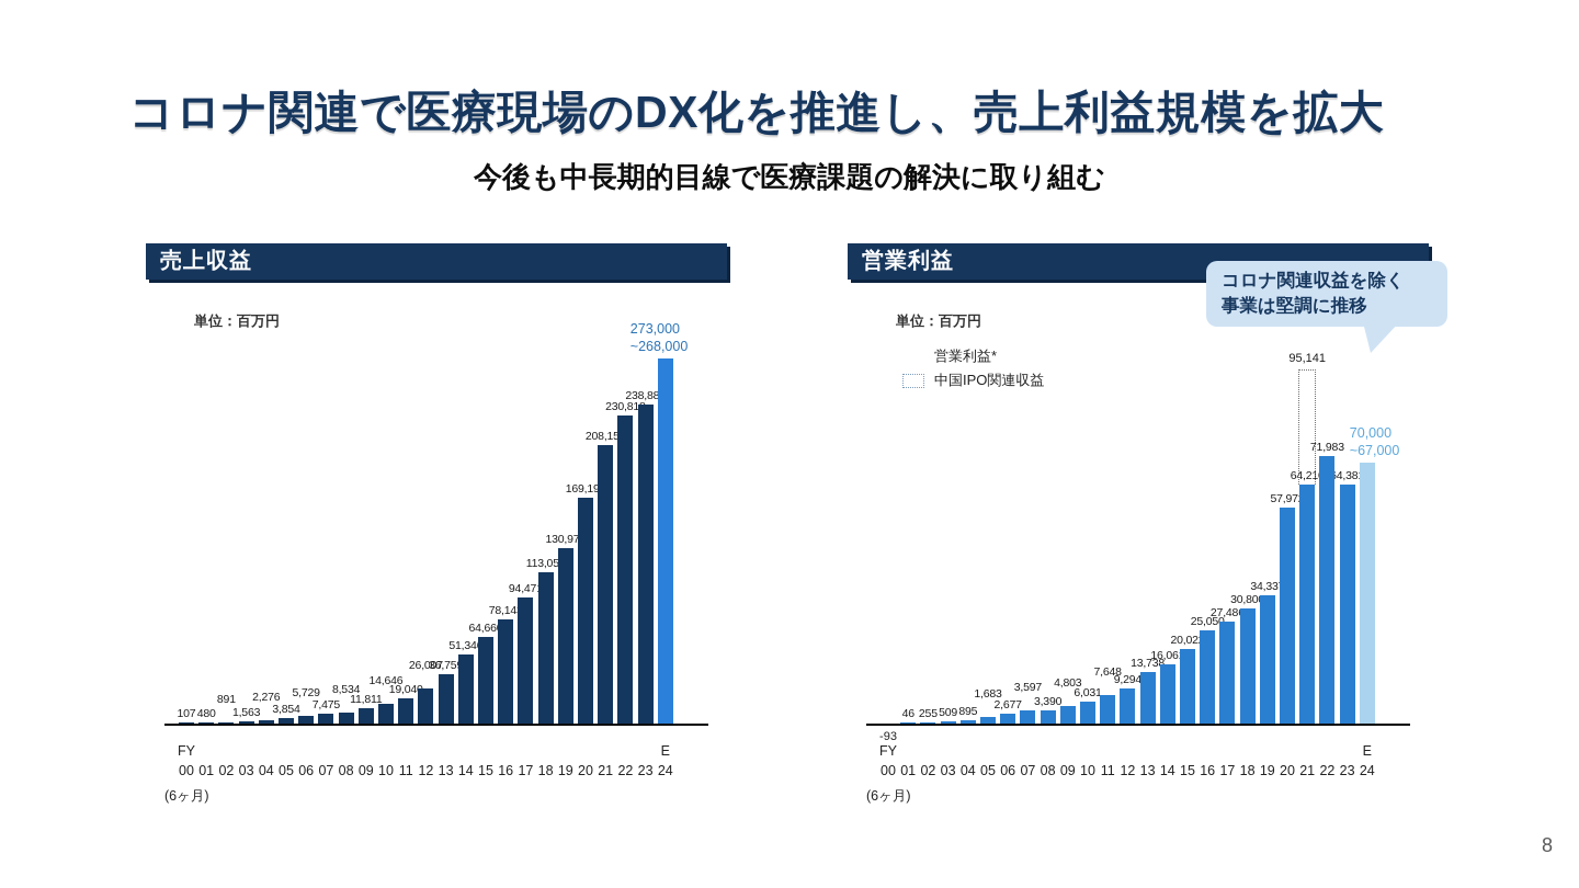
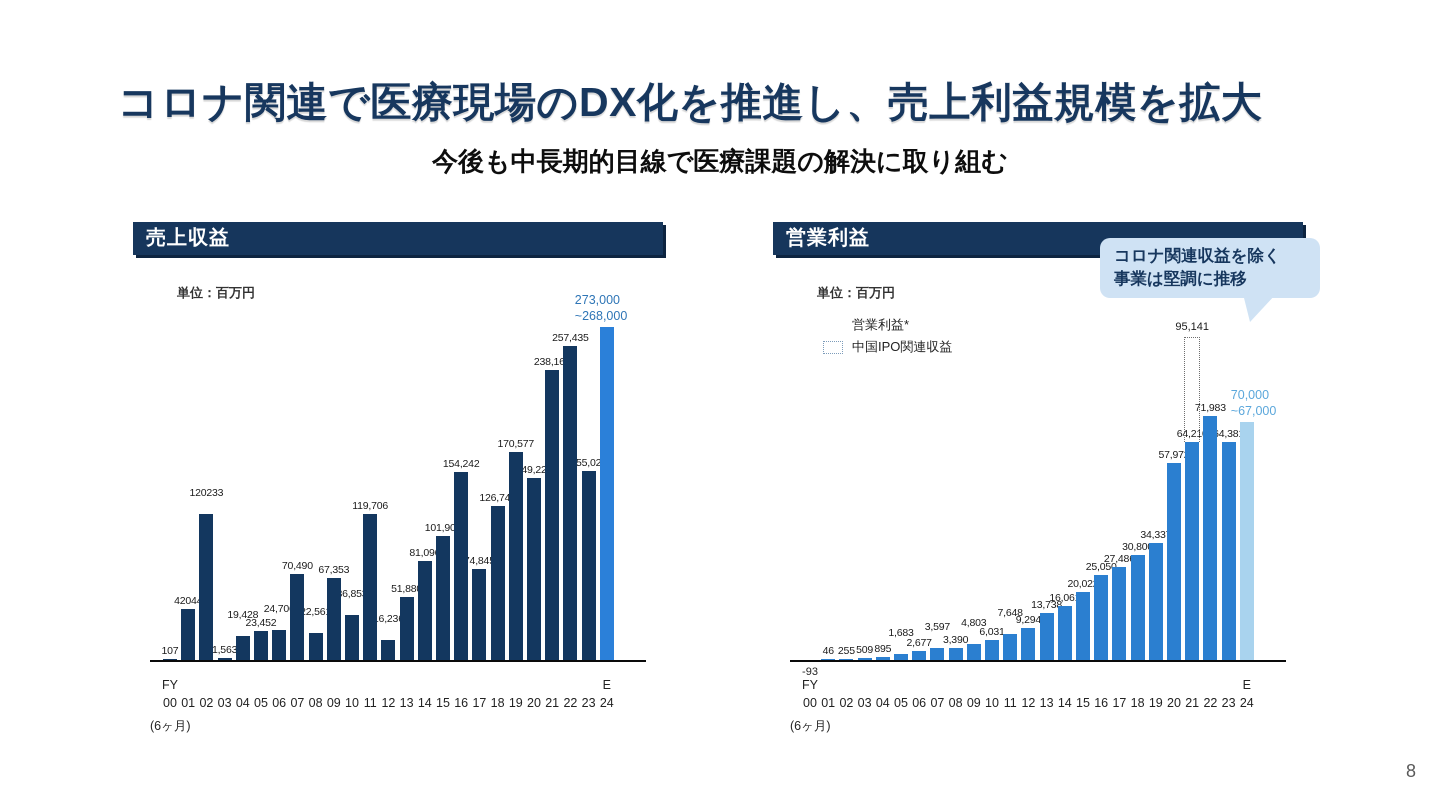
売上収益/01: 480 -> 42044
売上収益/02: 891 -> 120233
売上収益/04: 2,276 -> 19,428
売上収益/05: 3,854 -> 23,452
売上収益/06: 5,729 -> 24,706
売上収益/07: 7,475 -> 70,490
売上収益/08: 8,534 -> 22,561
売上収益/09: 11,811 -> 67,353
売上収益/10: 14,646 -> 36,853
売上収益/11: 19,040 -> 119,706
売上収益/12: 26,007 -> 16,236
売上収益/13: 36,759 -> 51,880
売上収益/14: 51,346 -> 81,096
売上収益/15: 64,660 -> 101,904
売上収益/16: 78,143 -> 154,242
売上収益/17: 94,471 -> 74,845
売上収益/18: 113,059 -> 126,747
売上収益/19: 130,973 -> 170,577
売上収益/20: 169,198 -> 149,221
売上収益/21: 208,159 -> 238,160
売上収益/22: 230,818 -> 257,435
売上収益/23: 238,883 -> 155,023
